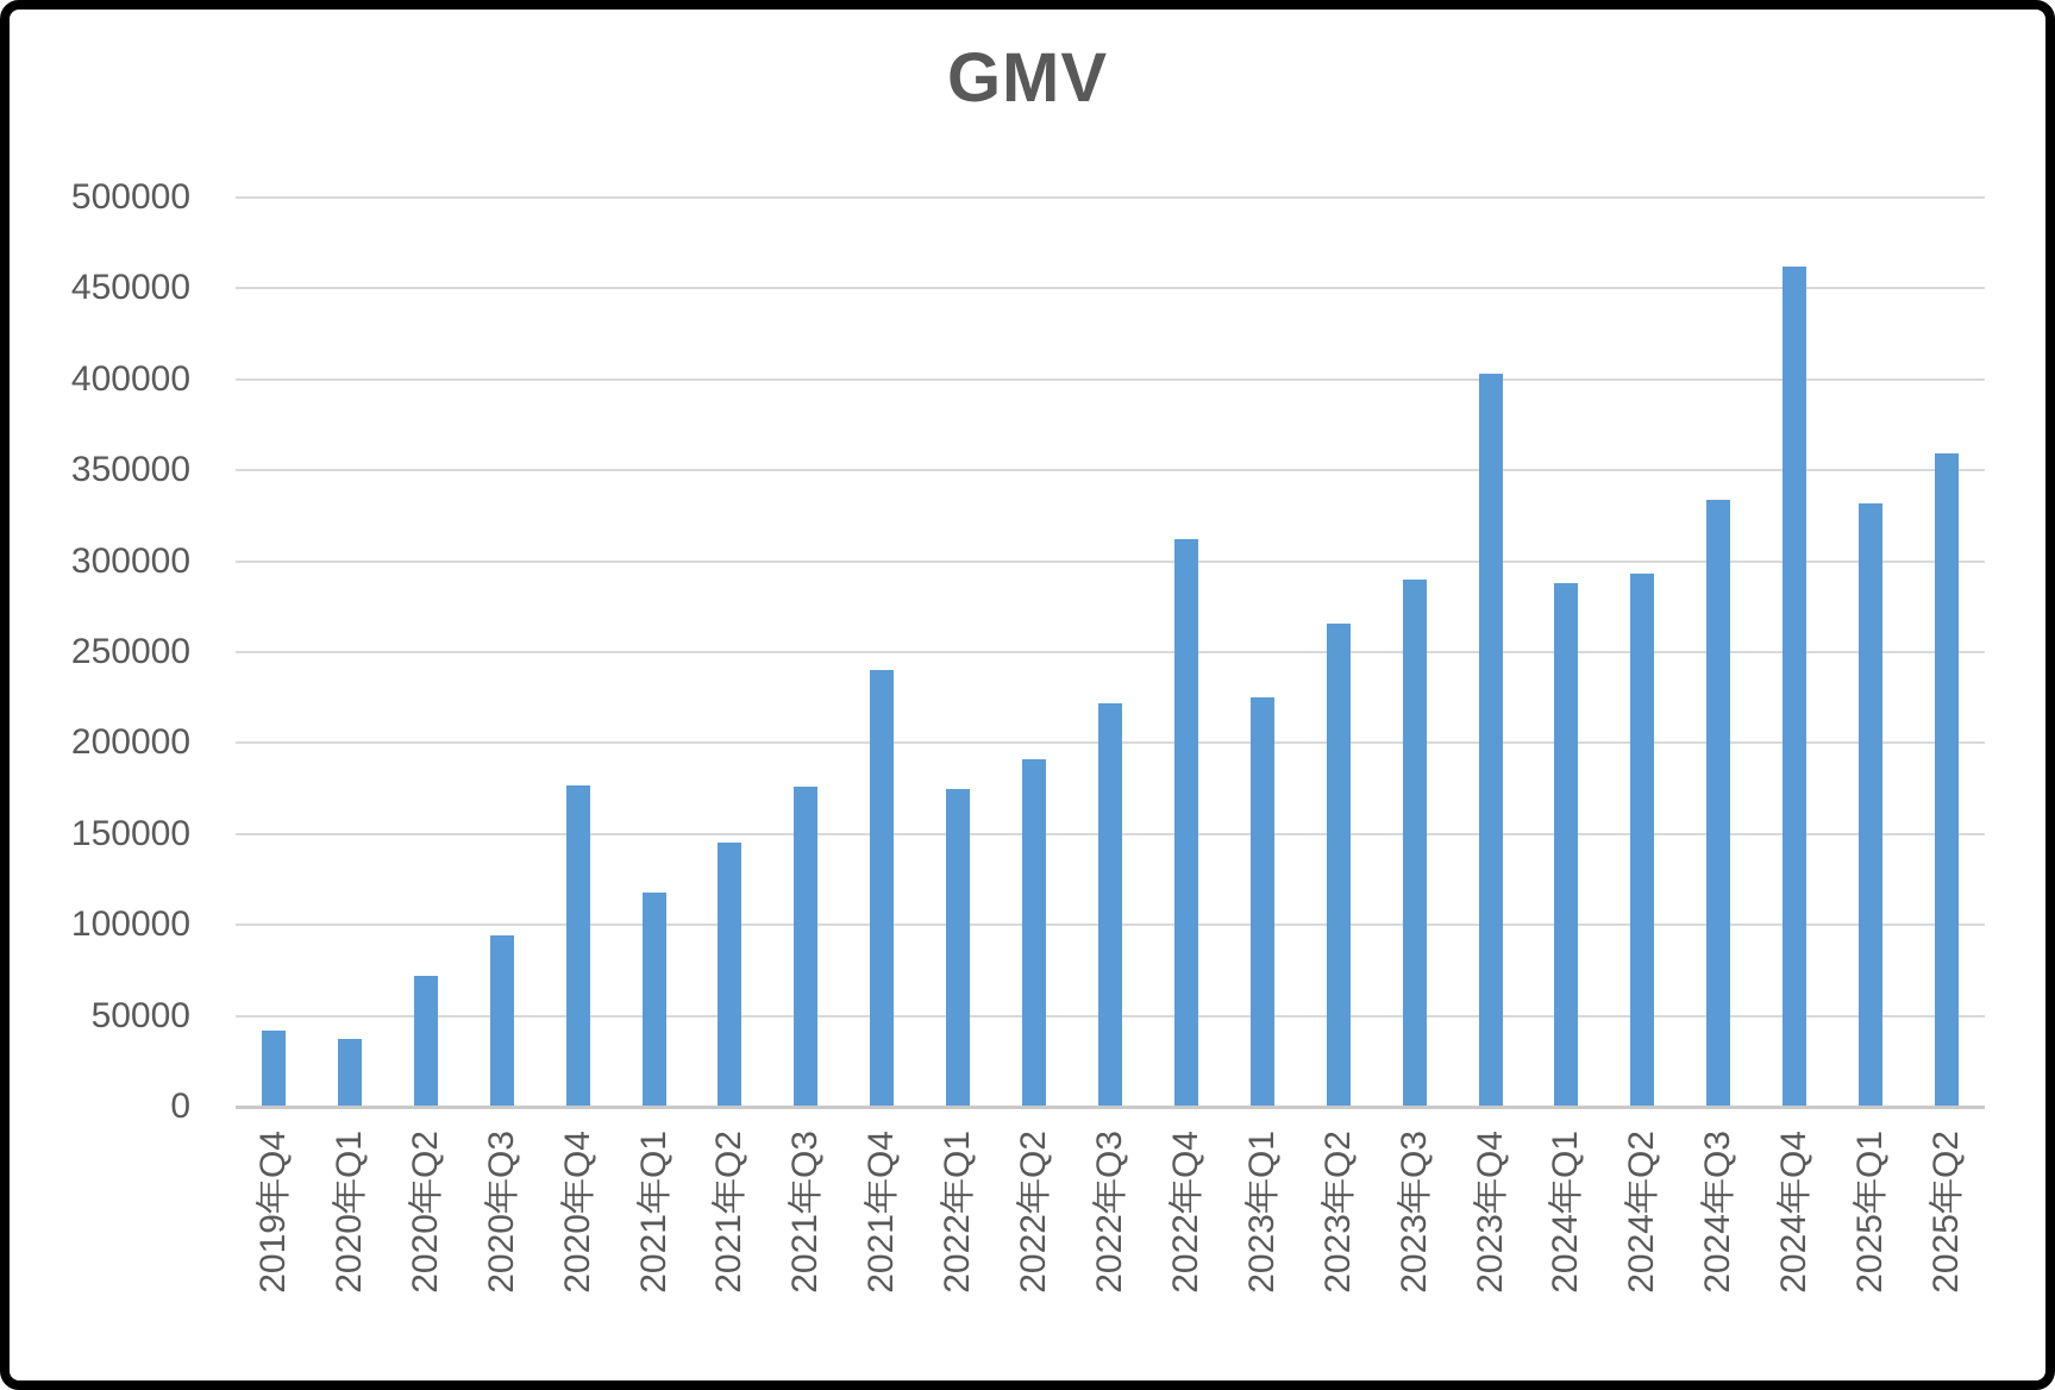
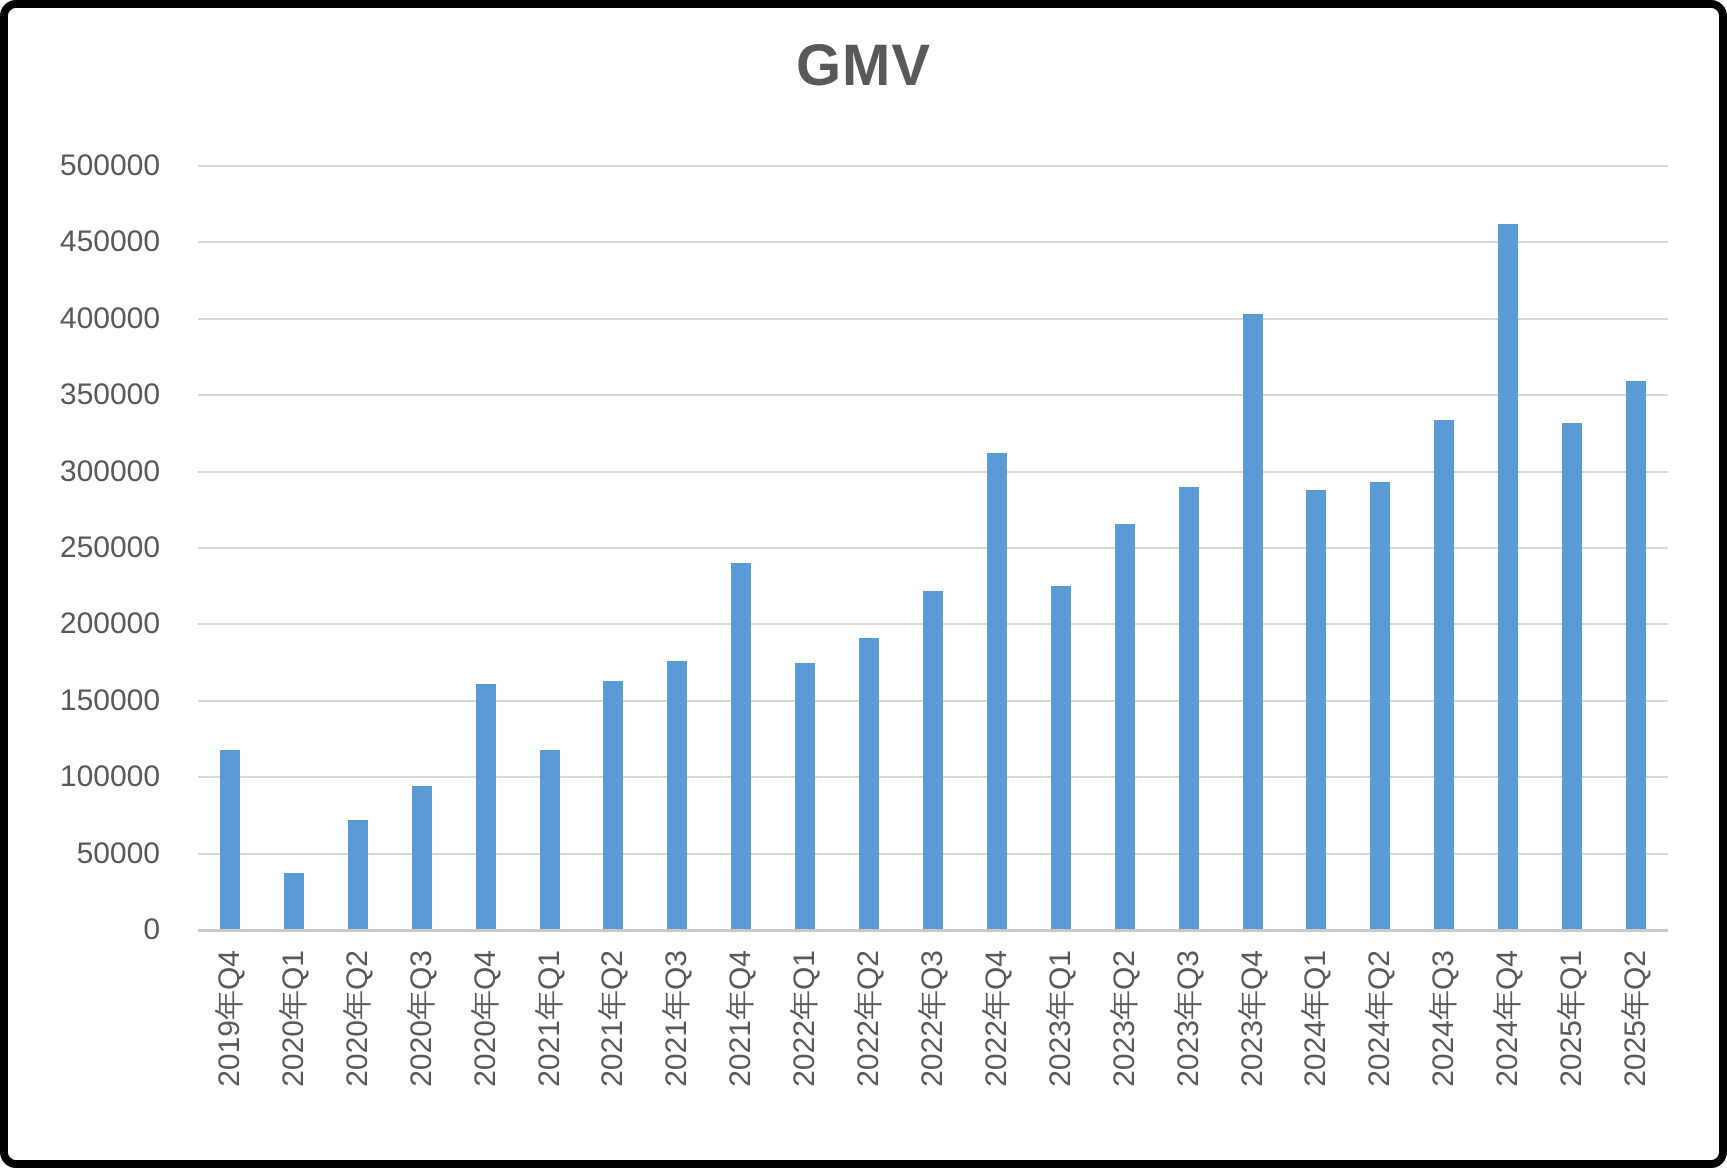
2019年Q4: 42000 -> 118000
2020年Q4: 177000 -> 161000
2021年Q2: 145000 -> 163000
